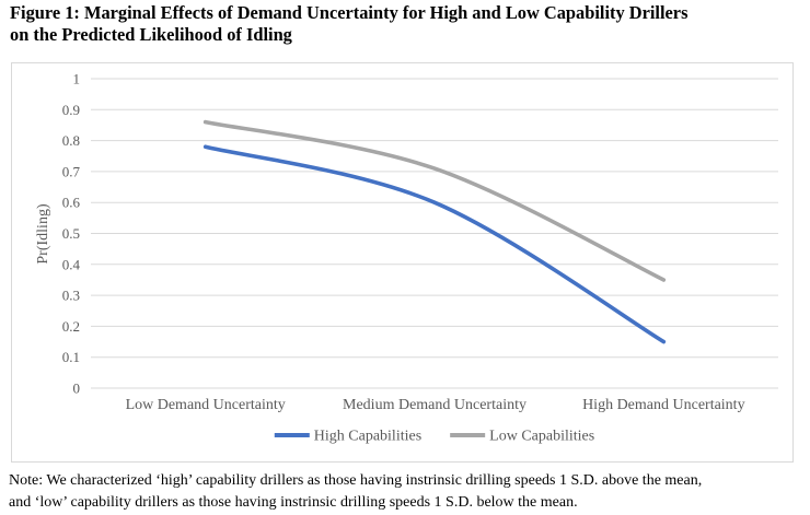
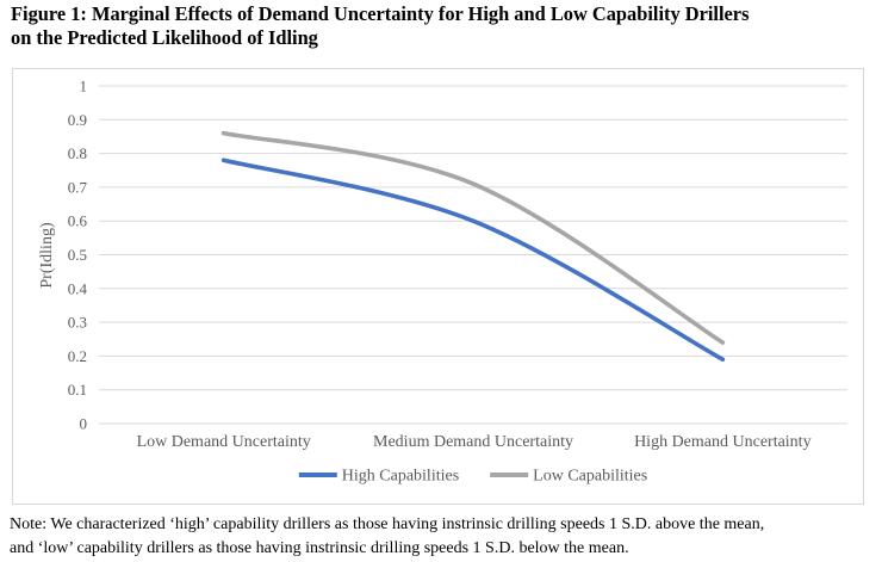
High Capabilities/High Demand Uncertainty: 0.15 -> 0.19
Low Capabilities/High Demand Uncertainty: 0.35 -> 0.24
